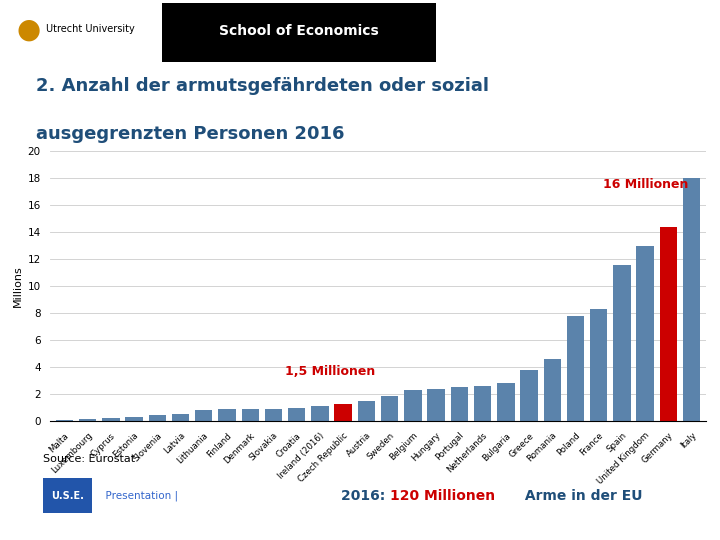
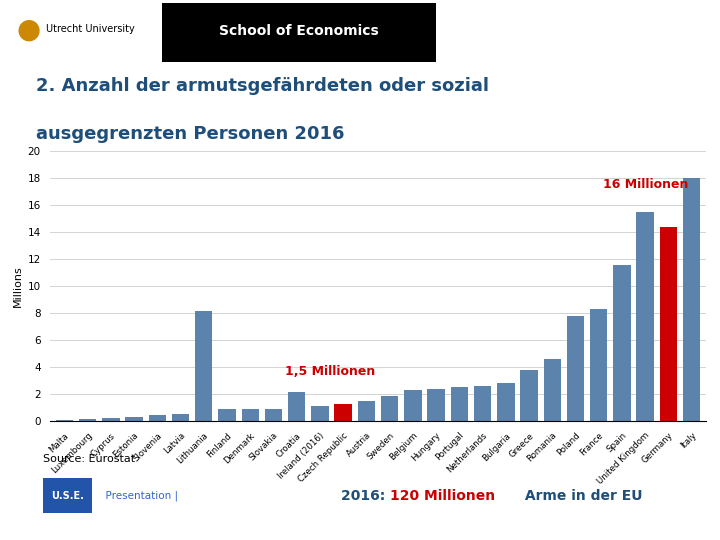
Lithuania: 0.8 -> 8.2
Croatia: 1.0 -> 2.2
United Kingdom: 13.0 -> 15.5
